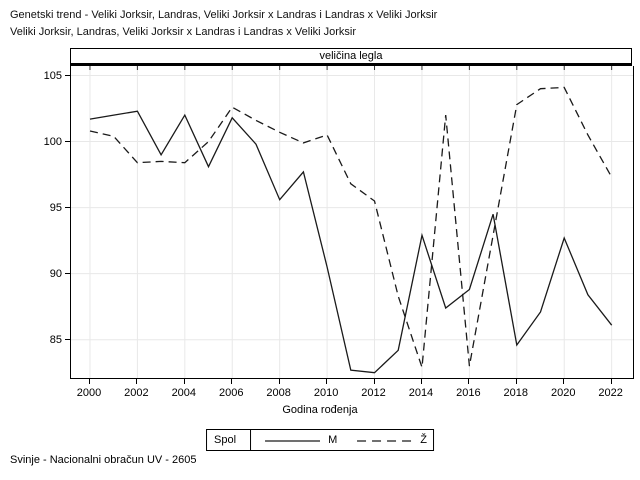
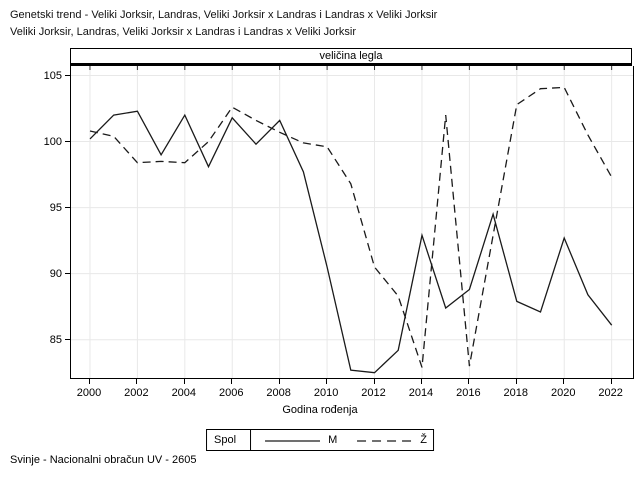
M/2000: 101.7 -> 100.2
M/2008: 95.6 -> 101.6
Ž/2010: 100.5 -> 99.6
Ž/2012: 95.5 -> 90.5
M/2018: 84.6 -> 87.9
